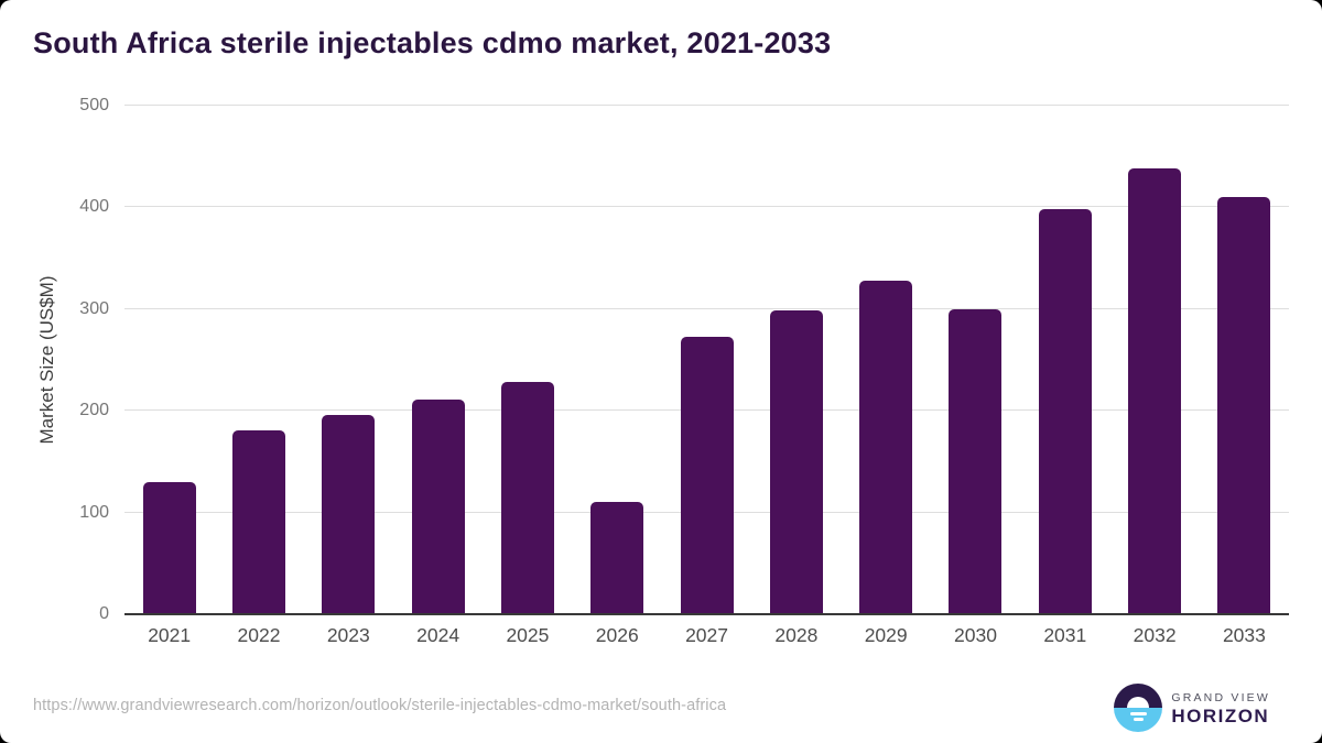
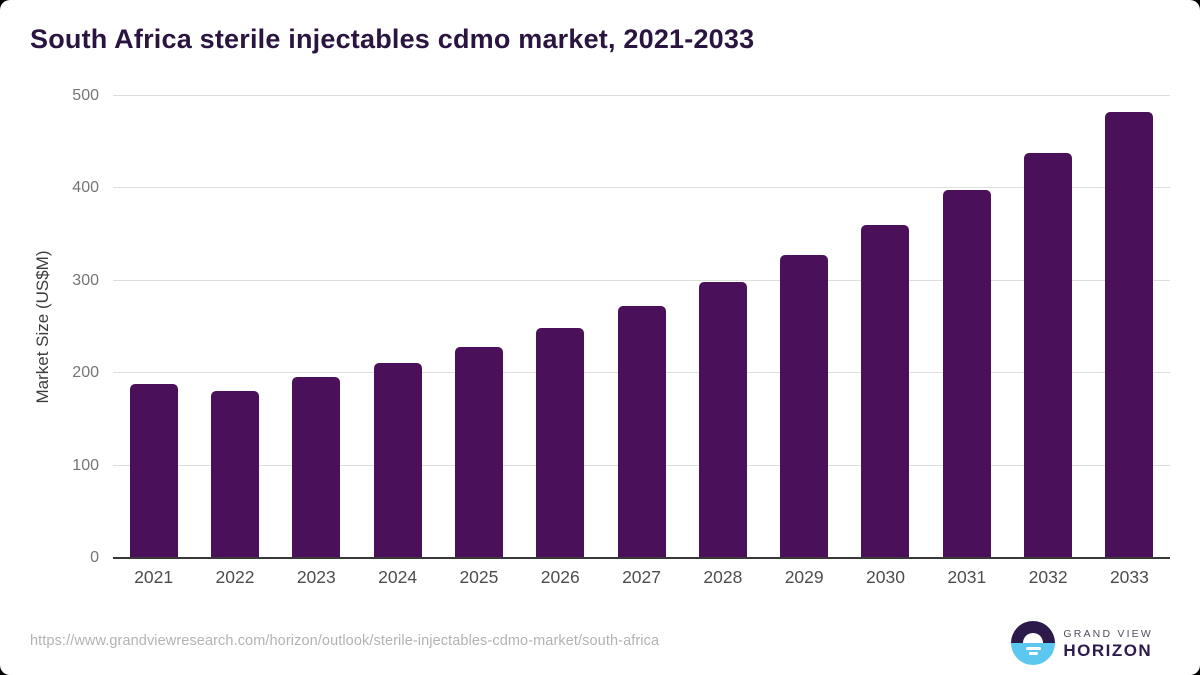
2021: 130 -> 190
2026: 110 -> 250
2030: 300 -> 360
2033: 410 -> 480
